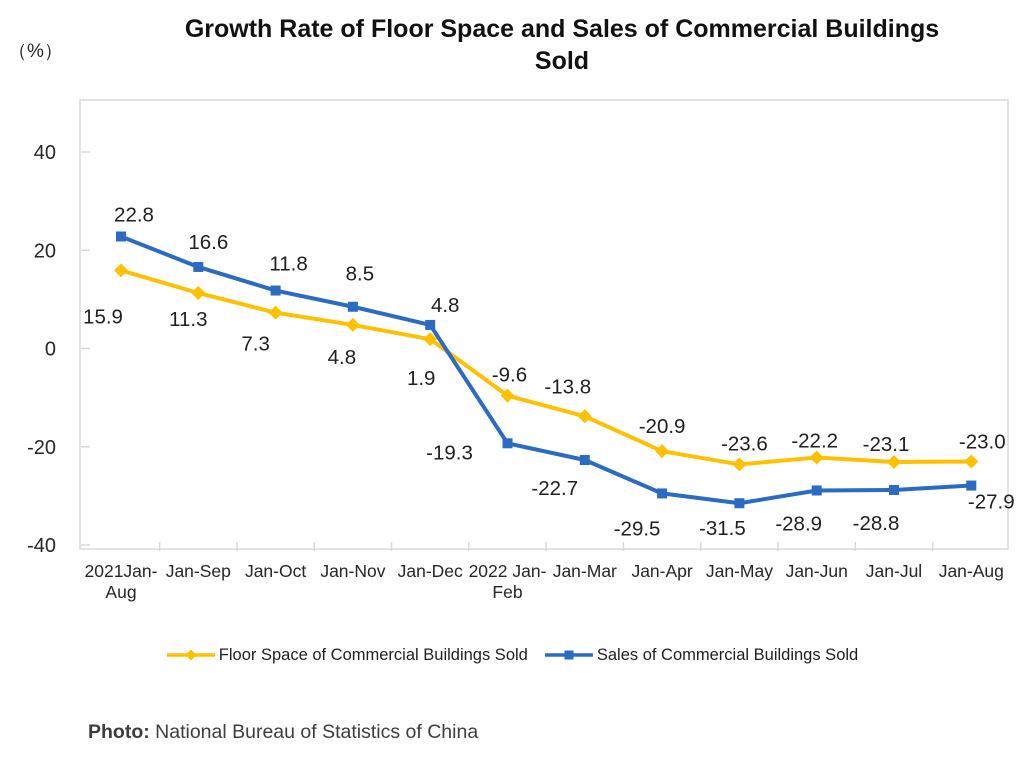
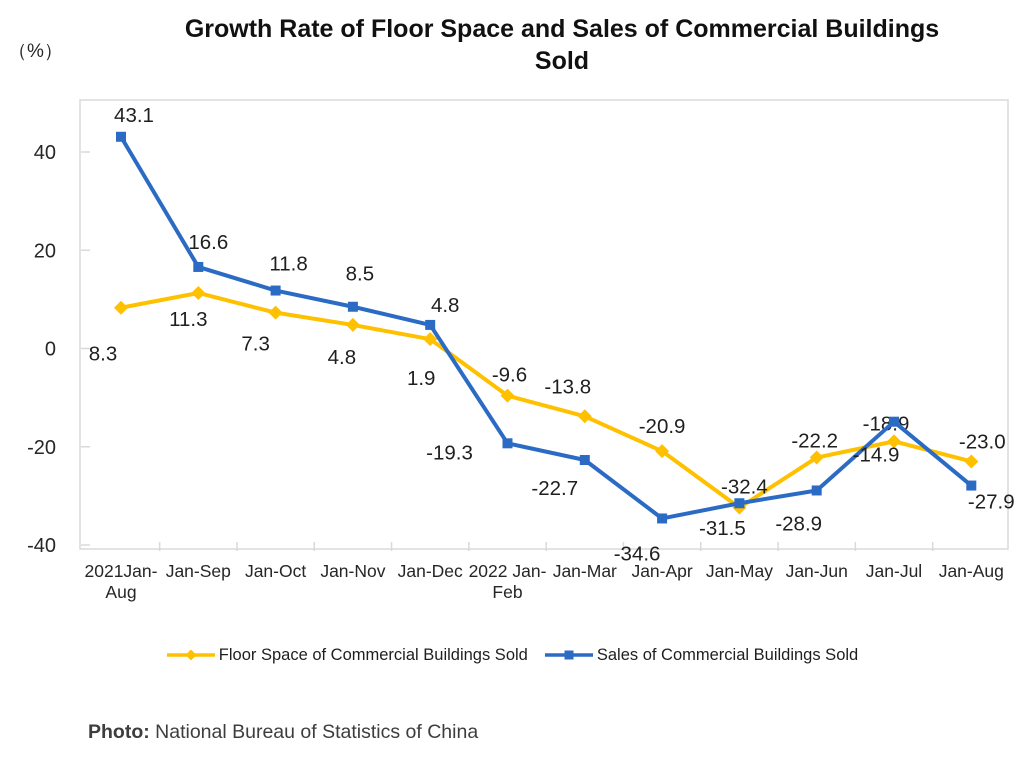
Floor Space of Commercial Buildings Sold/2021Jan- Aug: 15.9 -> 8.3
Sales of Commercial Buildings Sold/2021Jan- Aug: 22.8 -> 43.1
Sales of Commercial Buildings Sold/Jan-Apr: -29.5 -> -34.6
Floor Space of Commercial Buildings Sold/Jan-May: -23.6 -> -32.4
Floor Space of Commercial Buildings Sold/Jan-Jul: -23.1 -> -18.9
Sales of Commercial Buildings Sold/Jan-Jul: -28.8 -> -14.9
